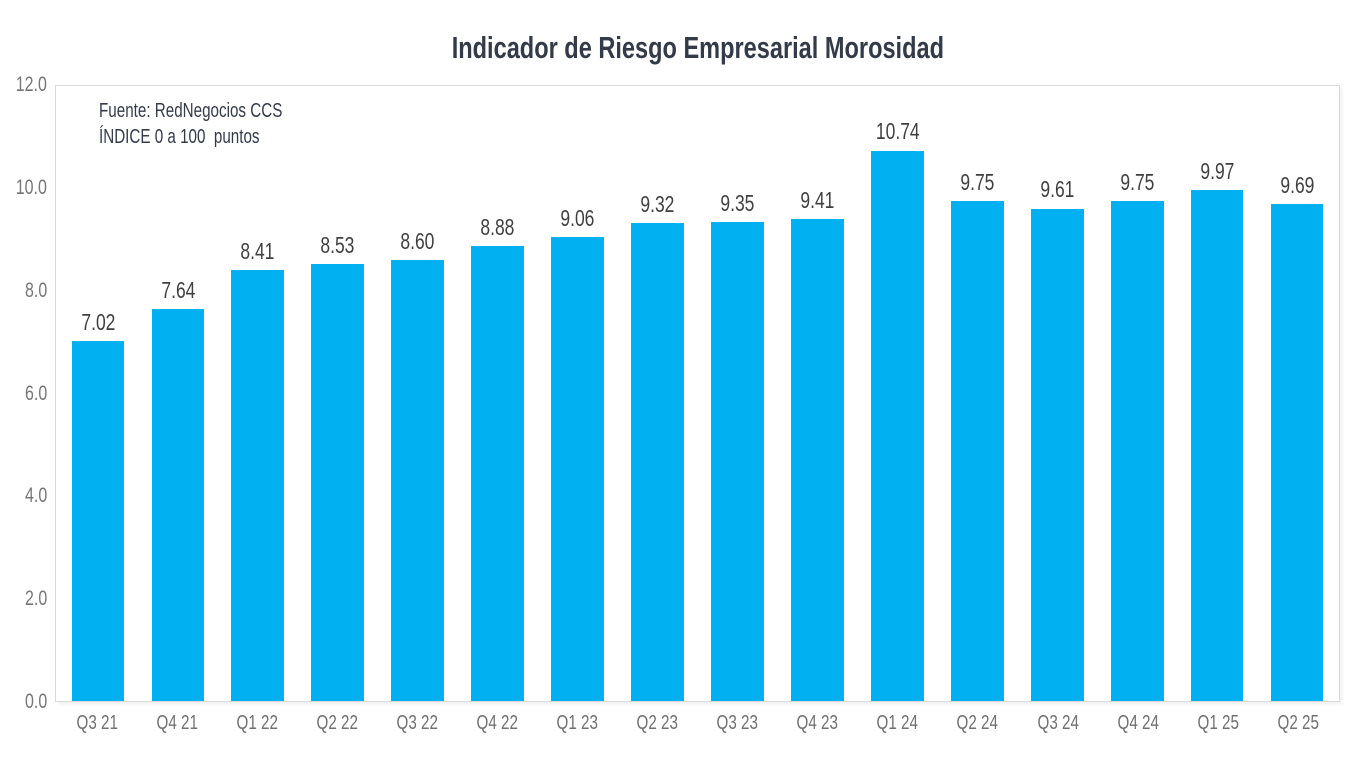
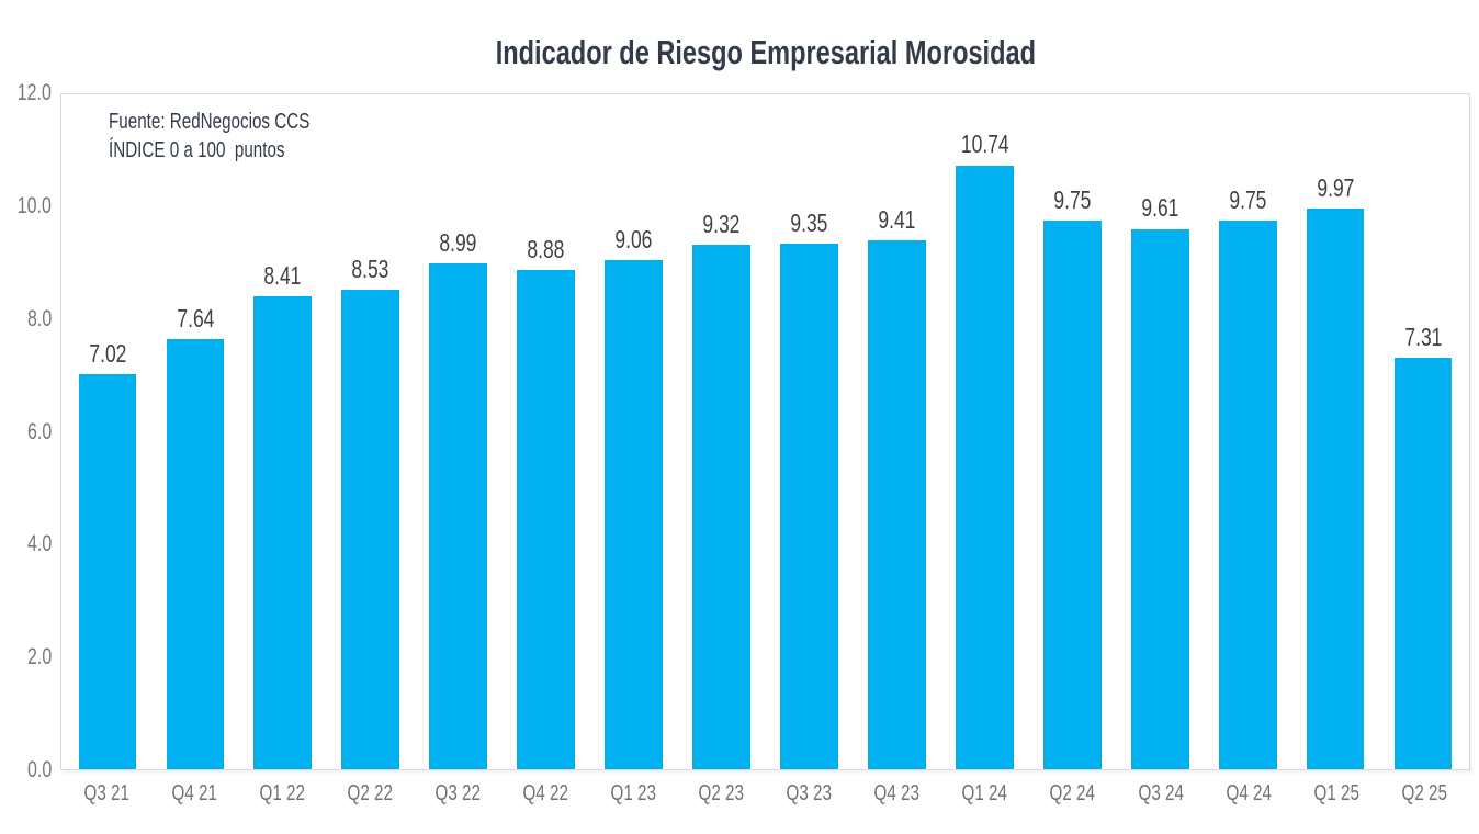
Q3 22: 8.60 -> 8.99
Q2 25: 9.69 -> 7.31
